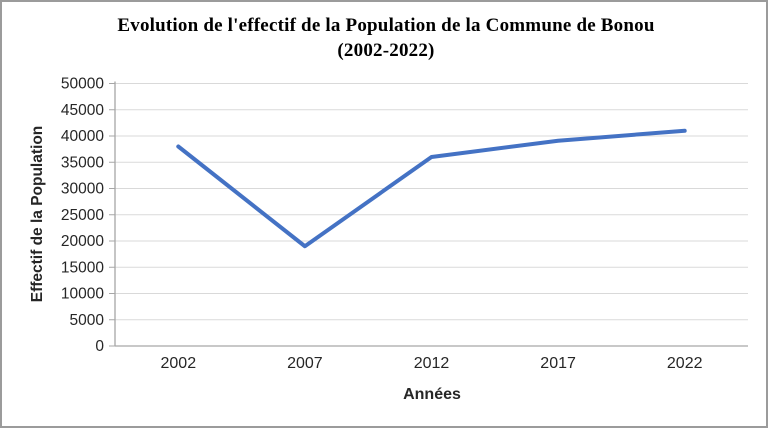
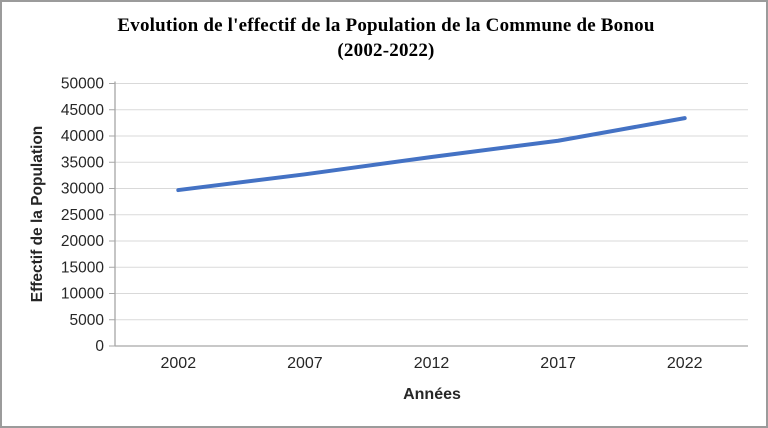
2002: 38000 -> 30000
2007: 19000 -> 33000
2022: 41000 -> 43000
